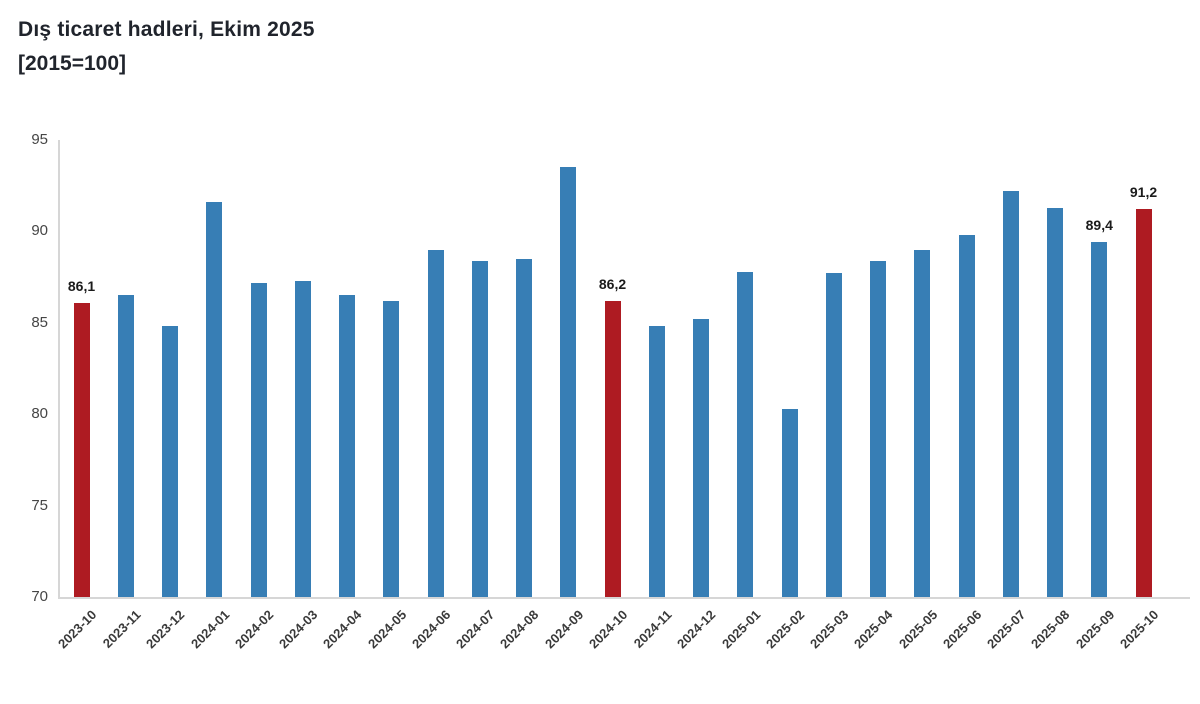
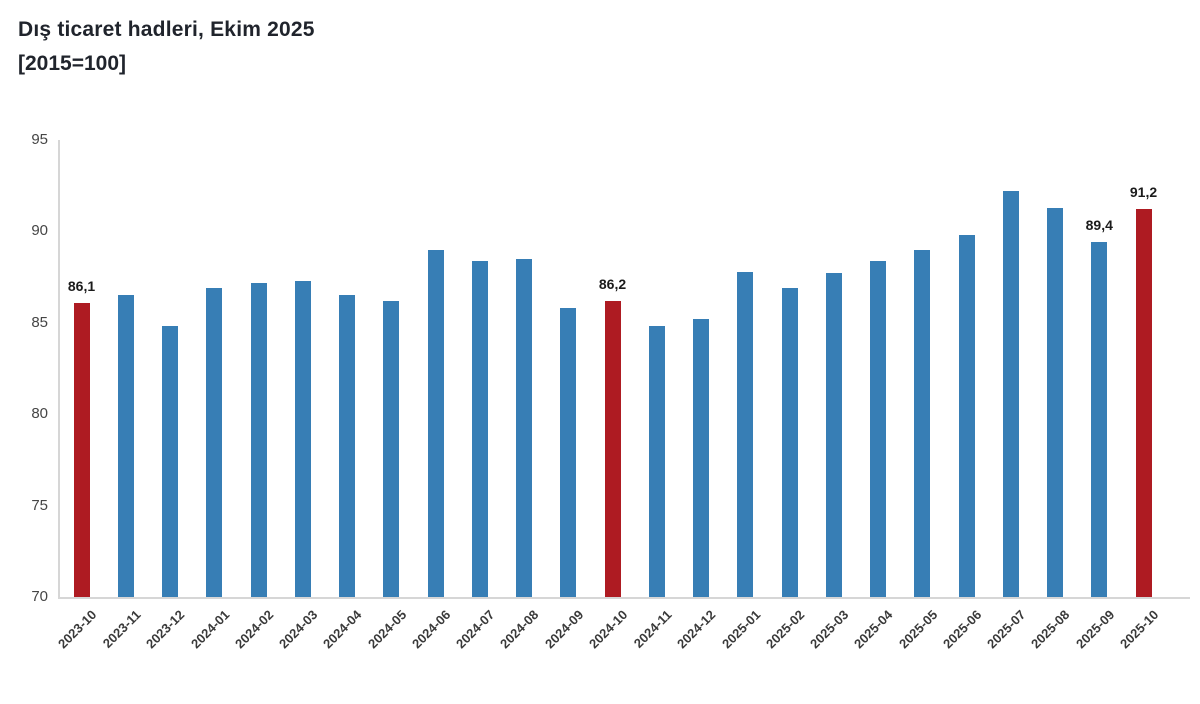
2024-01: 91.6 -> 86.9
2024-09: 93.5 -> 85.8
2025-02: 80.3 -> 86.9
